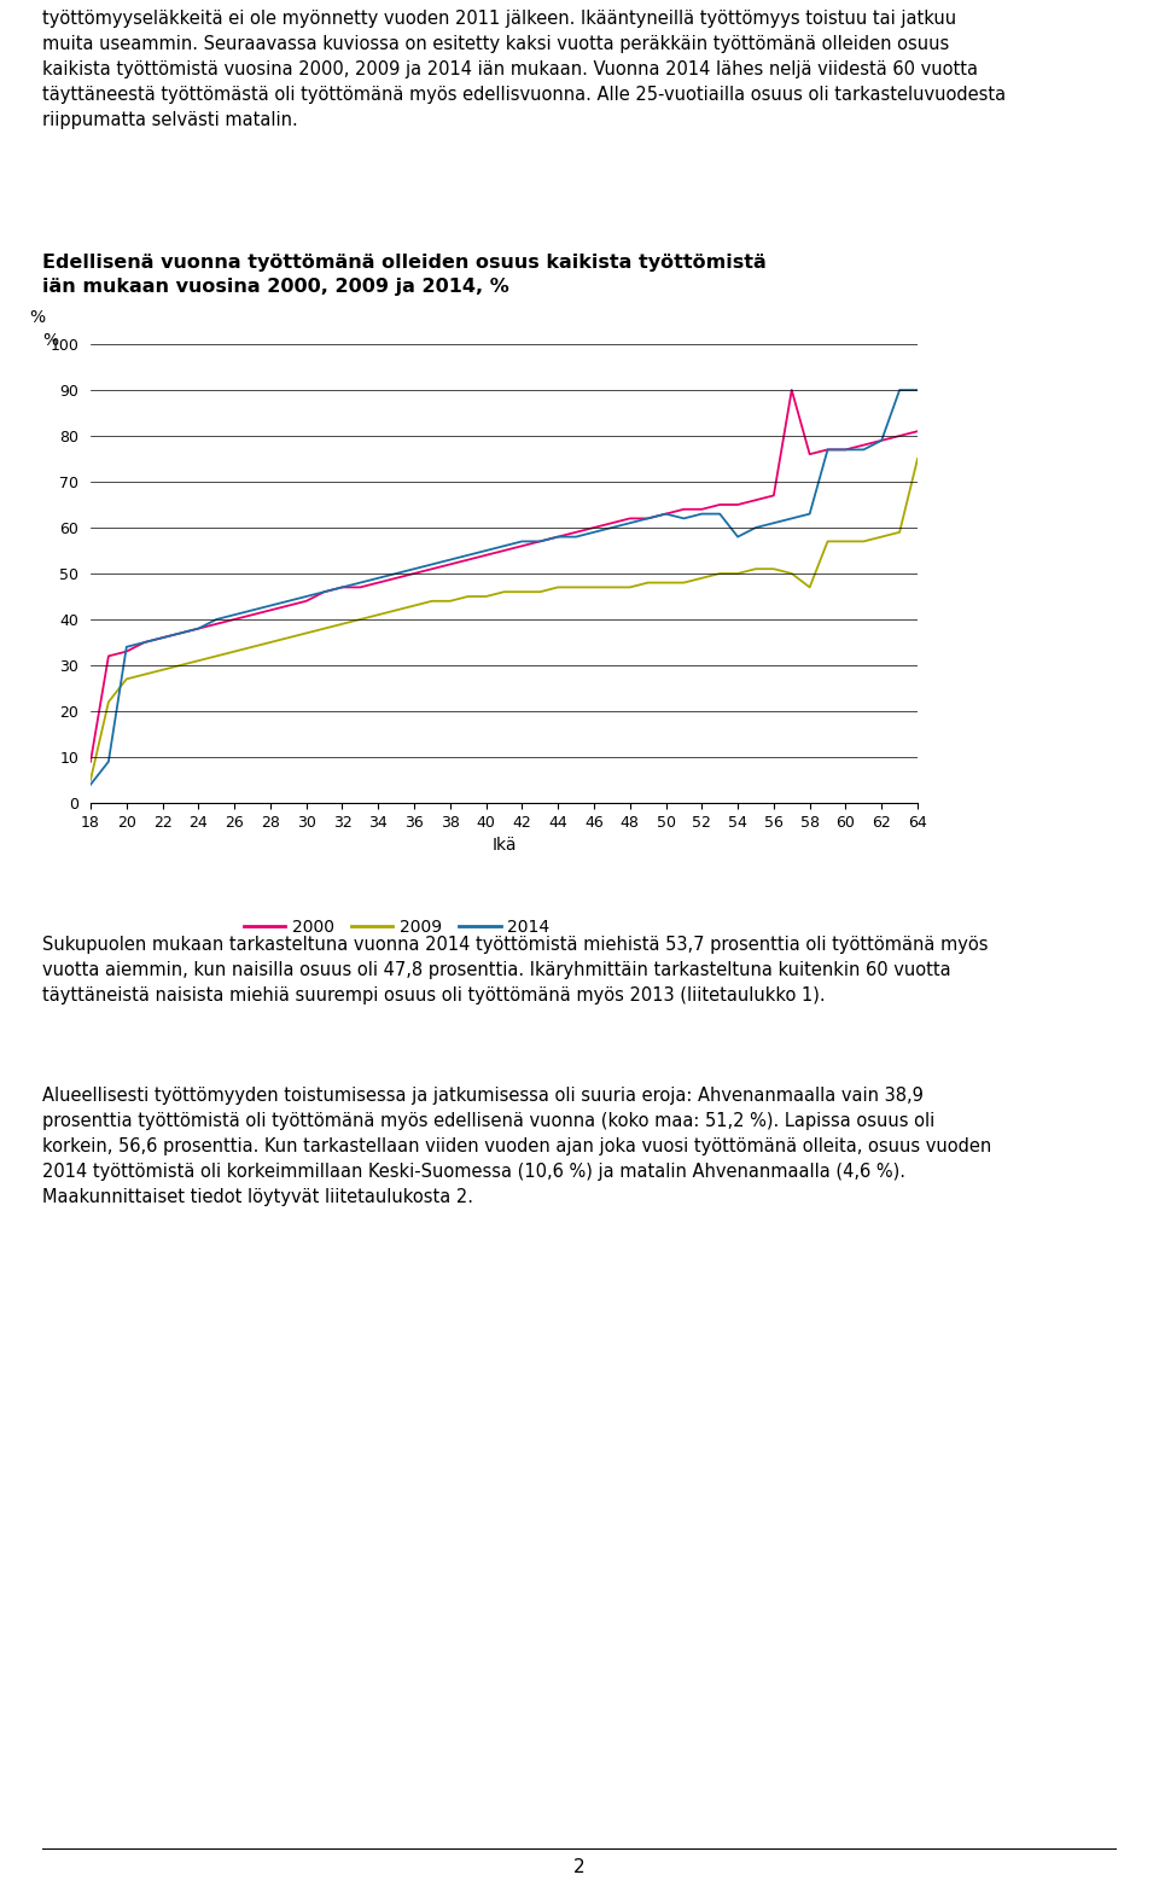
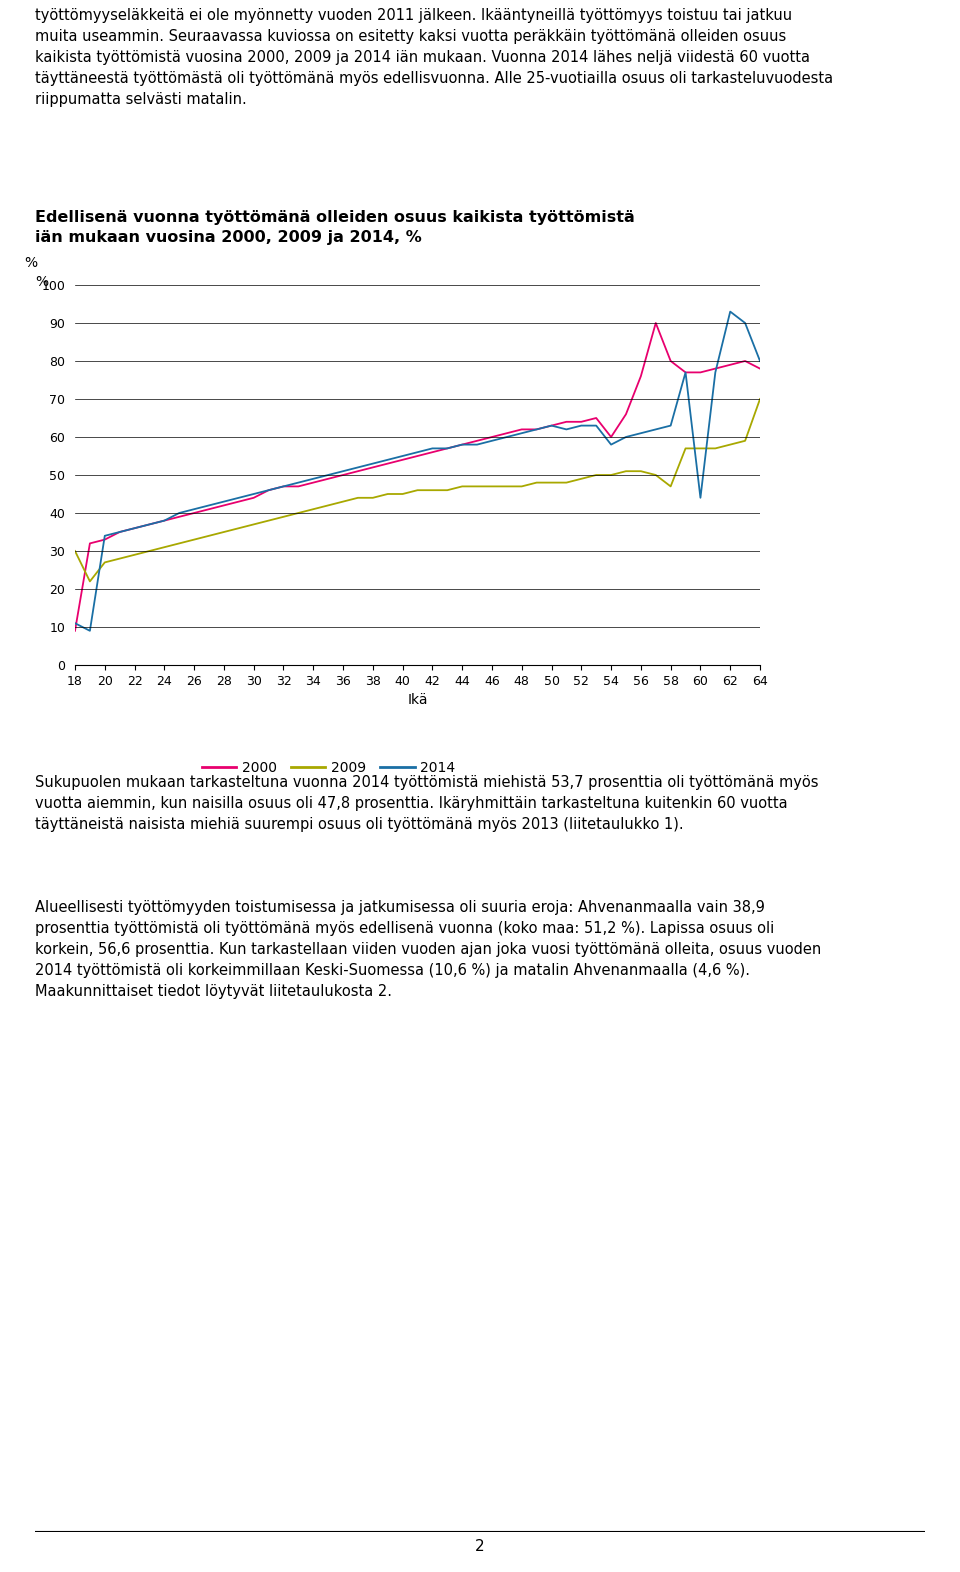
2009/18: 5 -> 30
2014/18: 4 -> 11
2000/54: 65 -> 60
2000/56: 67 -> 76
2000/58: 76 -> 80
2014/60: 77 -> 44
2014/62: 79 -> 93
2000/64: 81 -> 78
2009/64: 75 -> 70
2014/64: 90 -> 80
